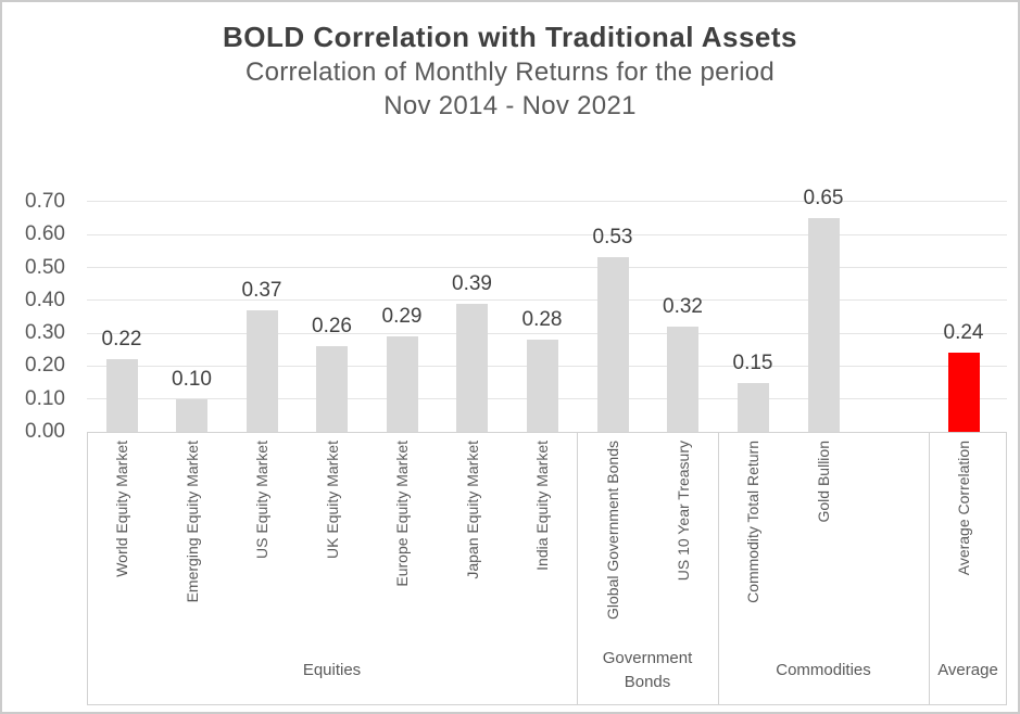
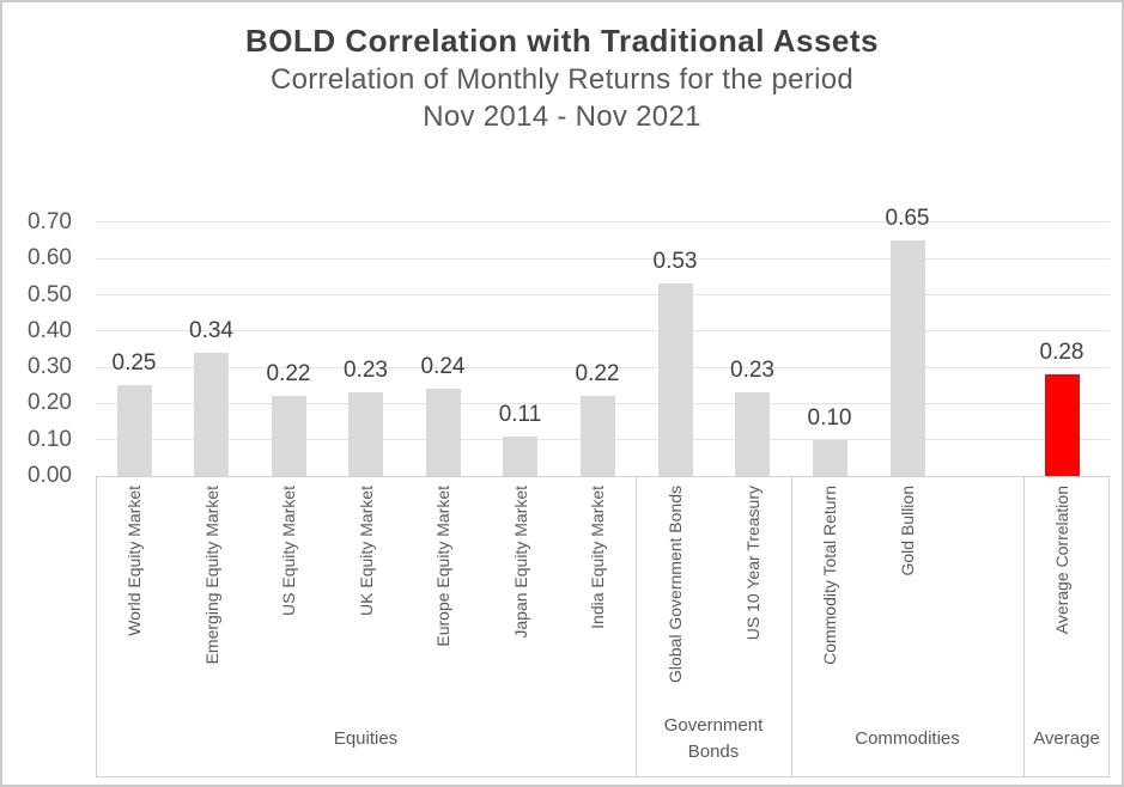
World Equity Market: 0.22 -> 0.25
Emerging Equity Market: 0.10 -> 0.34
US Equity Market: 0.37 -> 0.22
UK Equity Market: 0.26 -> 0.23
Europe Equity Market: 0.29 -> 0.24
Japan Equity Market: 0.39 -> 0.11
India Equity Market: 0.28 -> 0.22
US 10 Year Treasury: 0.32 -> 0.23
Commodity Total Return: 0.15 -> 0.10
Average Correlation: 0.24 -> 0.28
